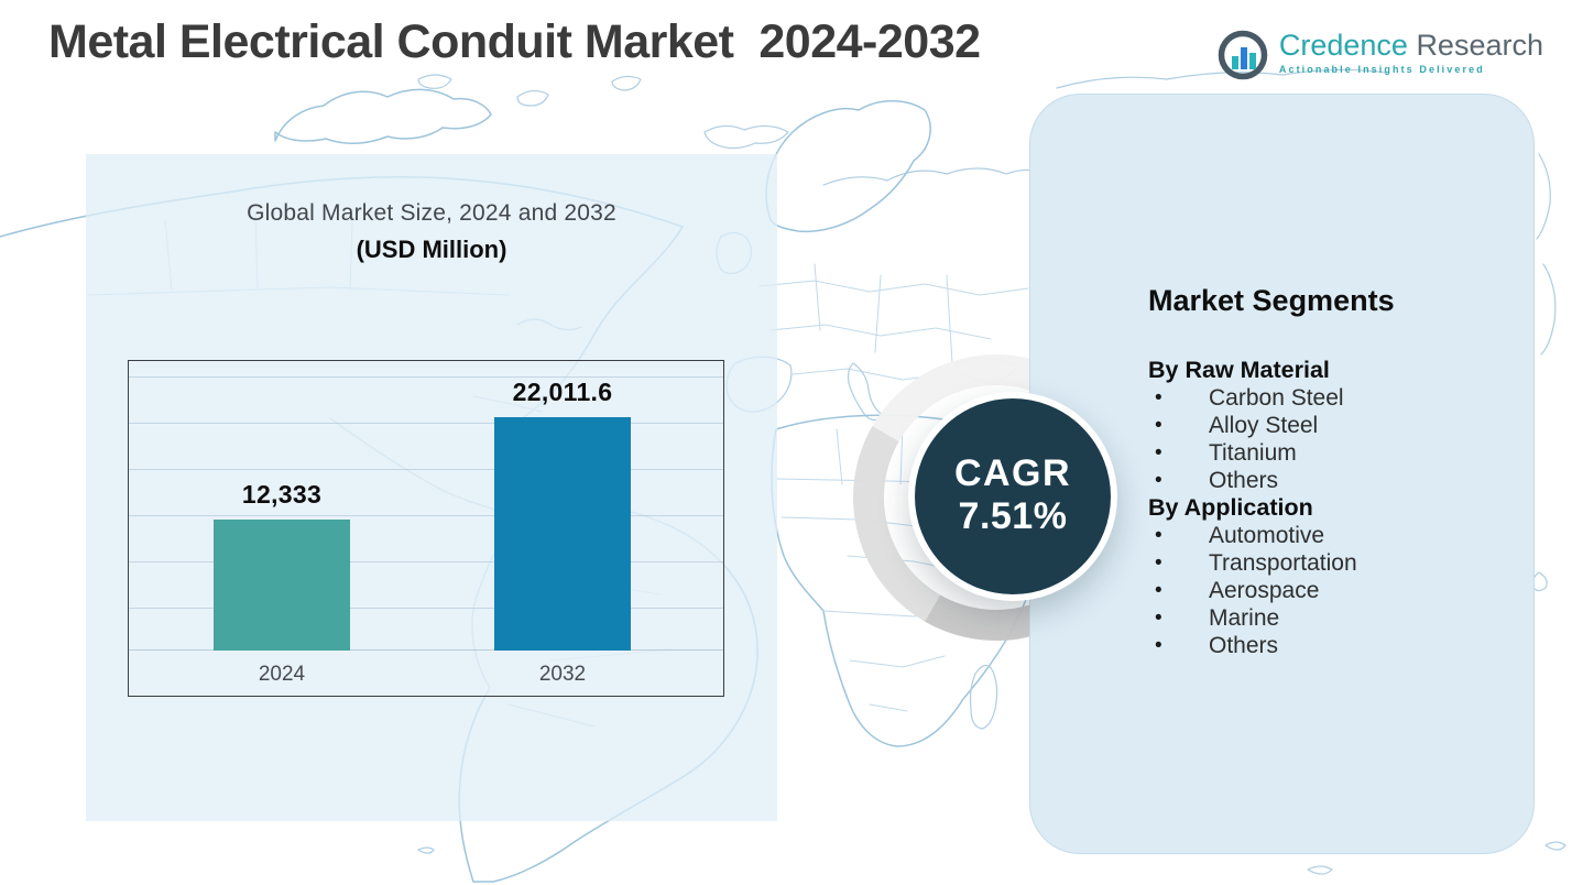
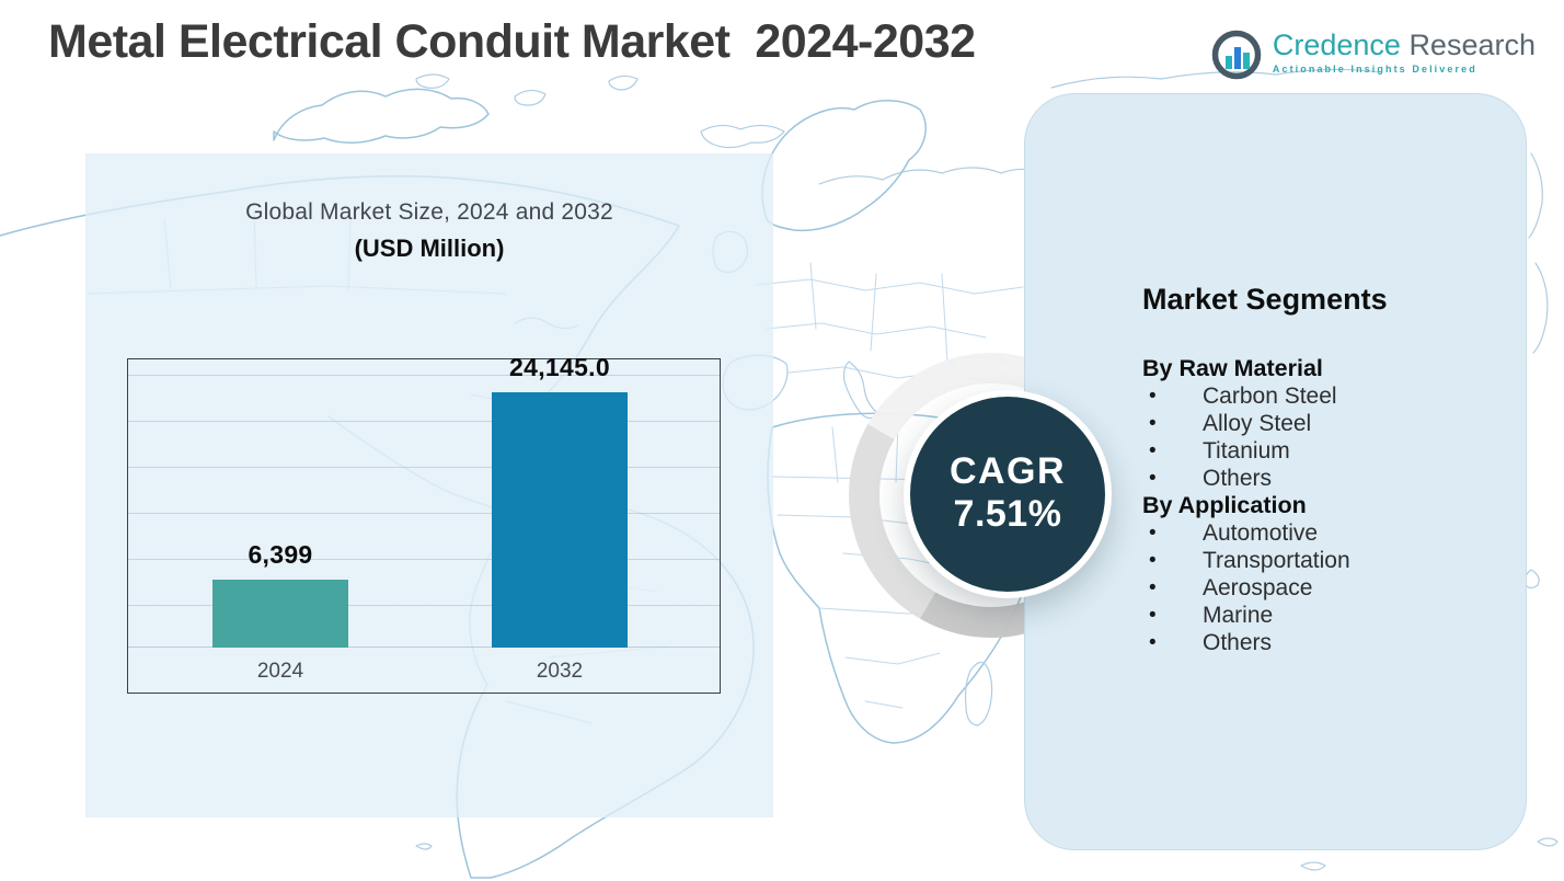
2024: 12,333 -> 6,399
2032: 22,011.6 -> 24,145.0
